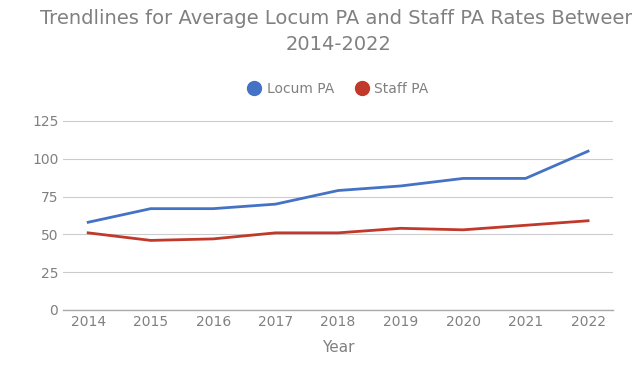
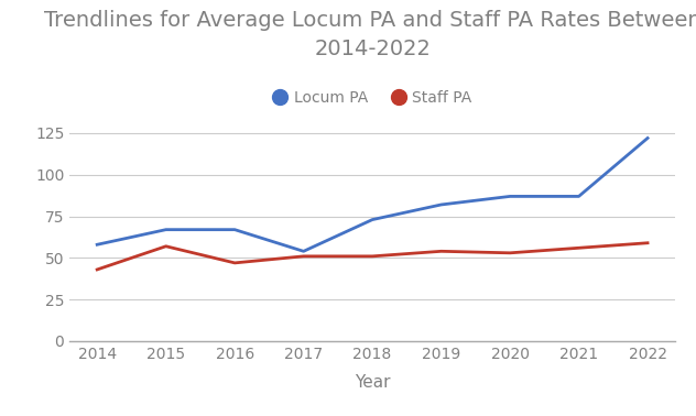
Staff PA/2014: 51 -> 43
Staff PA/2015: 46 -> 57
Locum PA/2017: 70 -> 54
Locum PA/2018: 79 -> 73
Locum PA/2022: 105 -> 122
